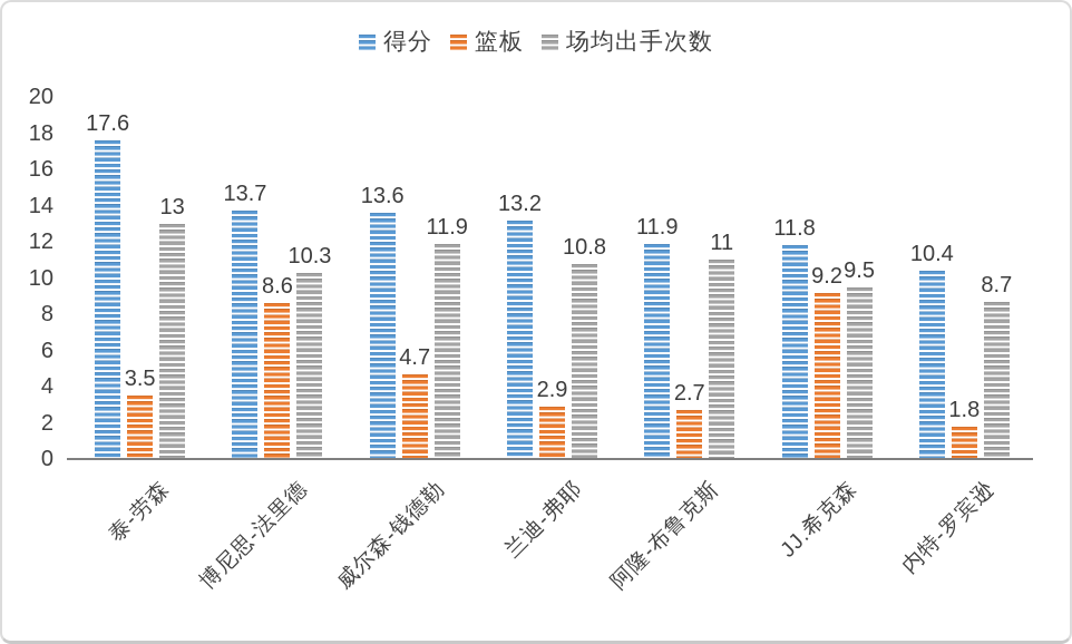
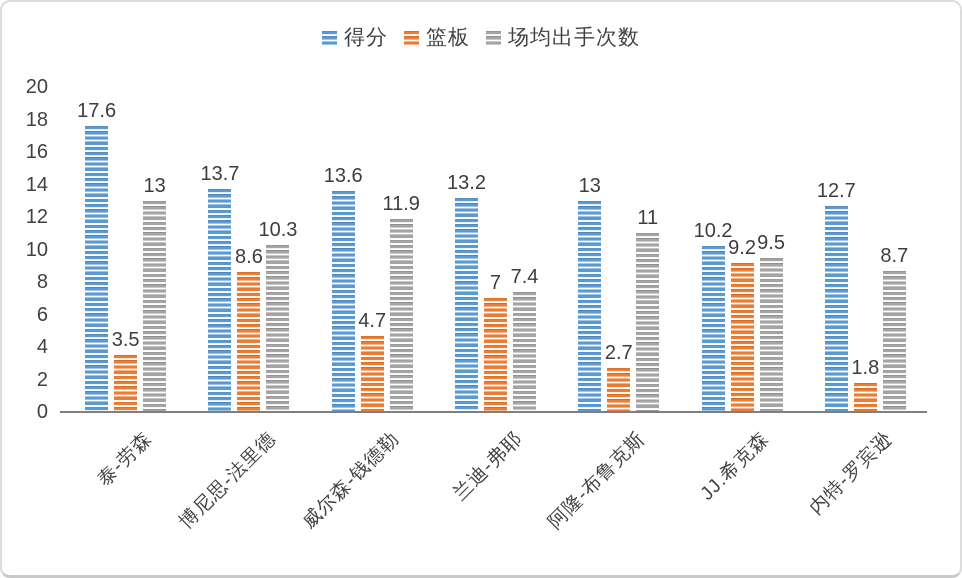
篮板/兰迪-弗耶: 2.9 -> 7
场均出手次数/兰迪-弗耶: 10.8 -> 7.4
得分/阿隆-布鲁克斯: 11.9 -> 13
得分/JJ.希克森: 11.8 -> 10.2
得分/内特-罗宾逊: 10.4 -> 12.7
